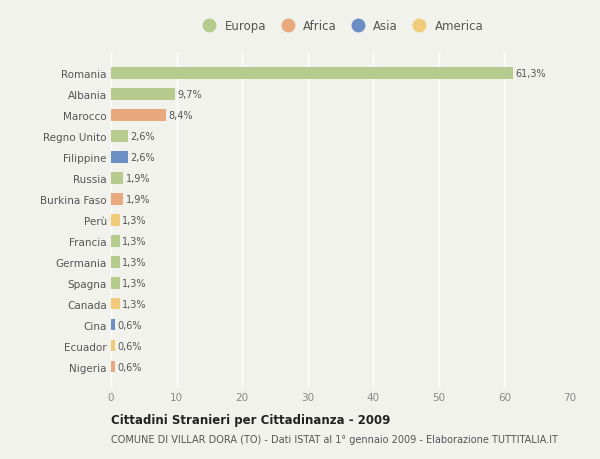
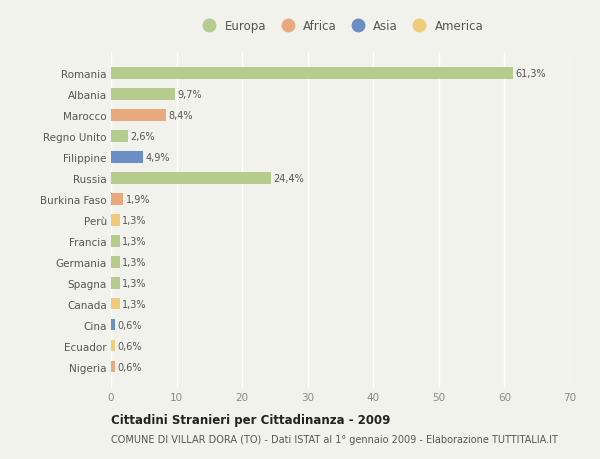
Filippine: 2,6% -> 4,9%
Russia: 1,9% -> 24,4%
